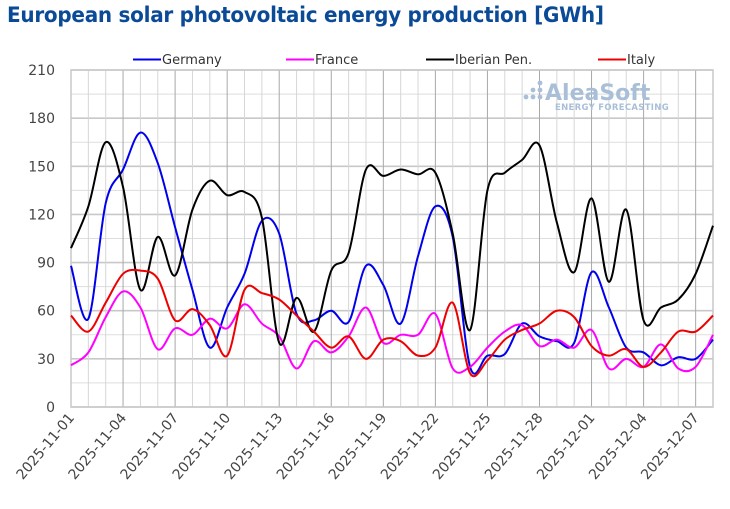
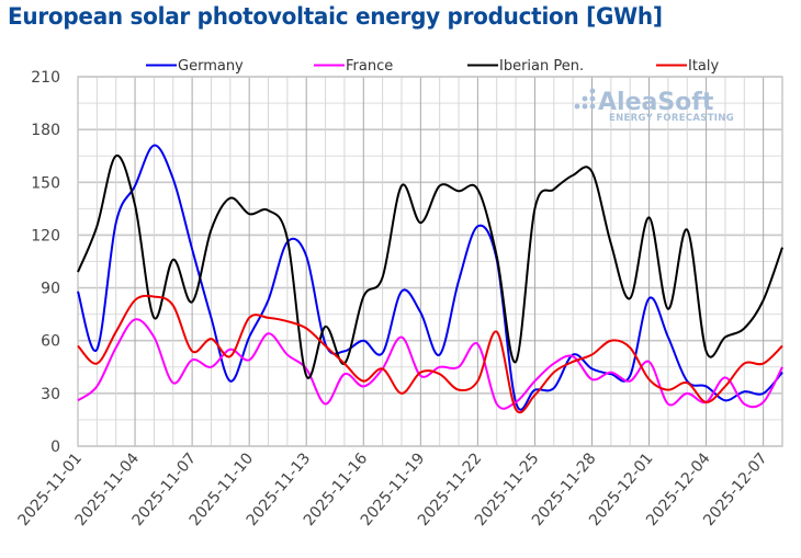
Italy/2025-11-10: 32 -> 73
Iberian Pen./2025-11-19: 144 -> 127
Iberian Pen./2025-11-28: 163 -> 156
